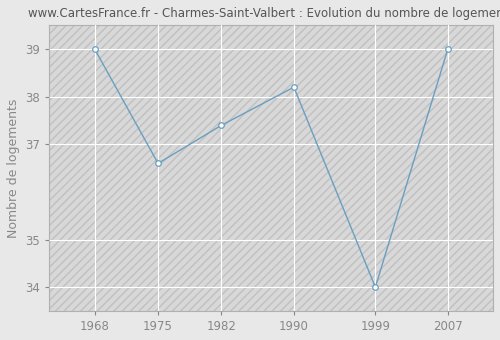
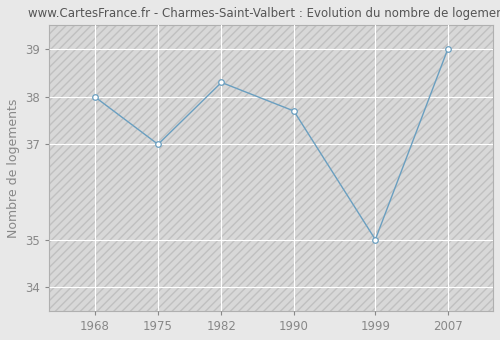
1968: 39.0 -> 38.0
1975: 36.6 -> 37.0
1982: 37.4 -> 38.3
1990: 38.2 -> 37.7
1999: 34.0 -> 35.0
